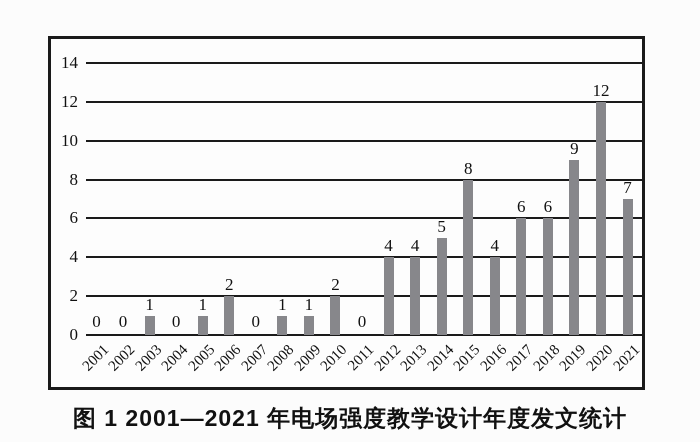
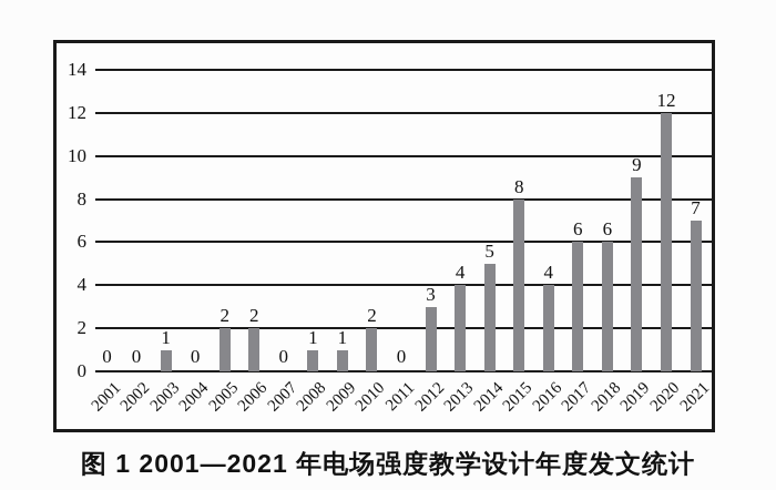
2005: 1 -> 2
2012: 4 -> 3
